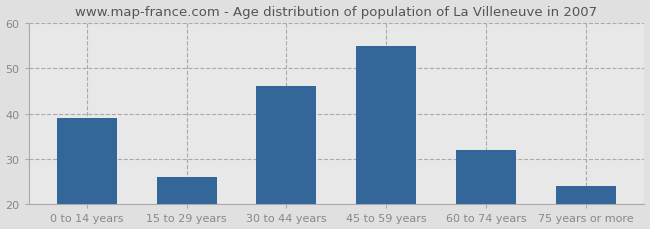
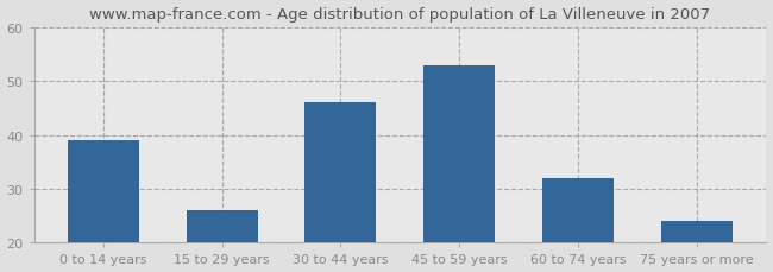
45 to 59 years: 55 -> 53
